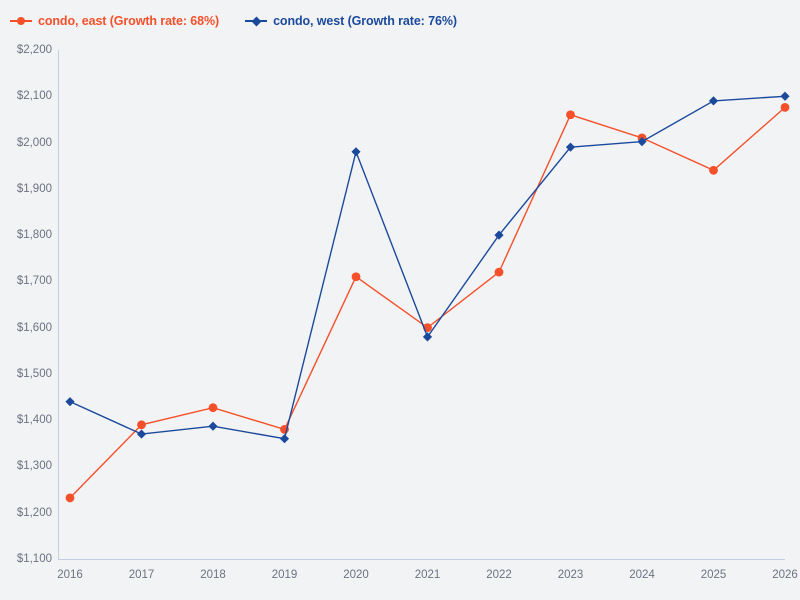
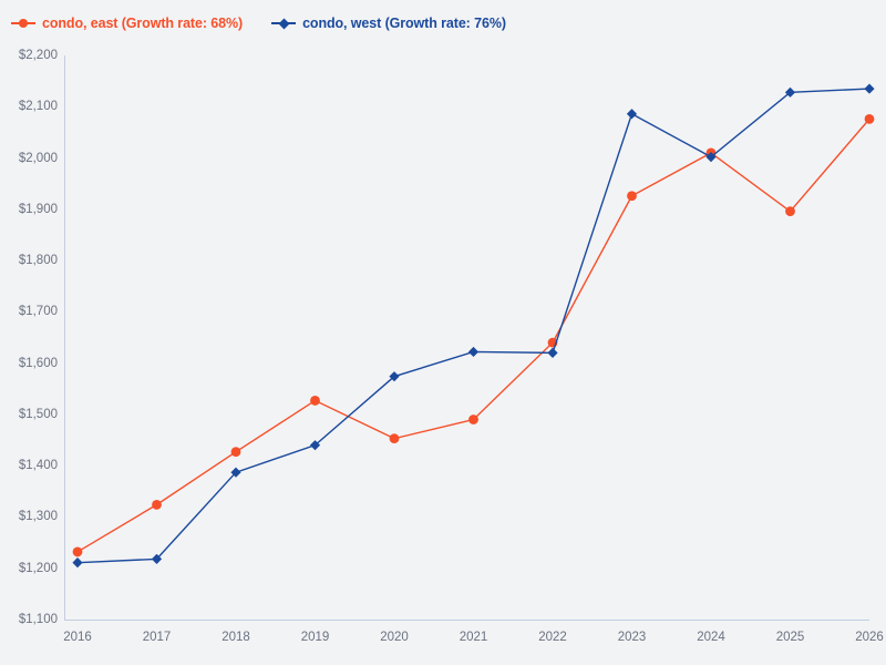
condo, west (Growth rate: 76%)/2016: $1440 -> $1210
condo, east (Growth rate: 68%)/2017: $1390 -> $1320
condo, west (Growth rate: 76%)/2017: $1370 -> $1220
condo, east (Growth rate: 68%)/2019: $1380 -> $1530
condo, west (Growth rate: 76%)/2019: $1360 -> $1440
condo, east (Growth rate: 68%)/2020: $1710 -> $1450
condo, west (Growth rate: 76%)/2020: $1980 -> $1570
condo, east (Growth rate: 68%)/2021: $1600 -> $1490
condo, west (Growth rate: 76%)/2021: $1580 -> $1620
condo, east (Growth rate: 68%)/2022: $1720 -> $1640
condo, west (Growth rate: 76%)/2022: $1800 -> $1620
condo, east (Growth rate: 68%)/2023: $2060 -> $1930
condo, west (Growth rate: 76%)/2023: $1990 -> $2090
condo, east (Growth rate: 68%)/2025: $1940 -> $1900
condo, west (Growth rate: 76%)/2025: $2090 -> $2130
condo, west (Growth rate: 76%)/2026: $2100 -> $2140
